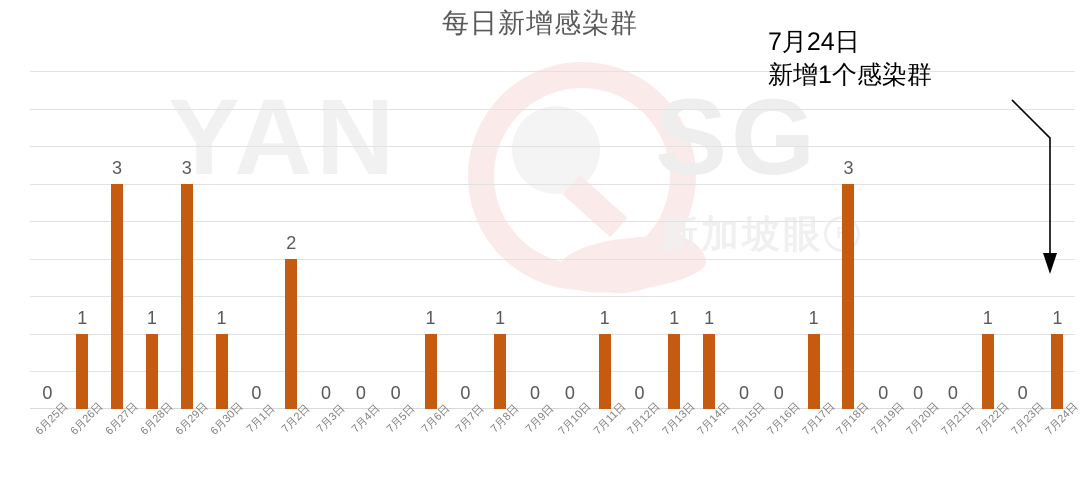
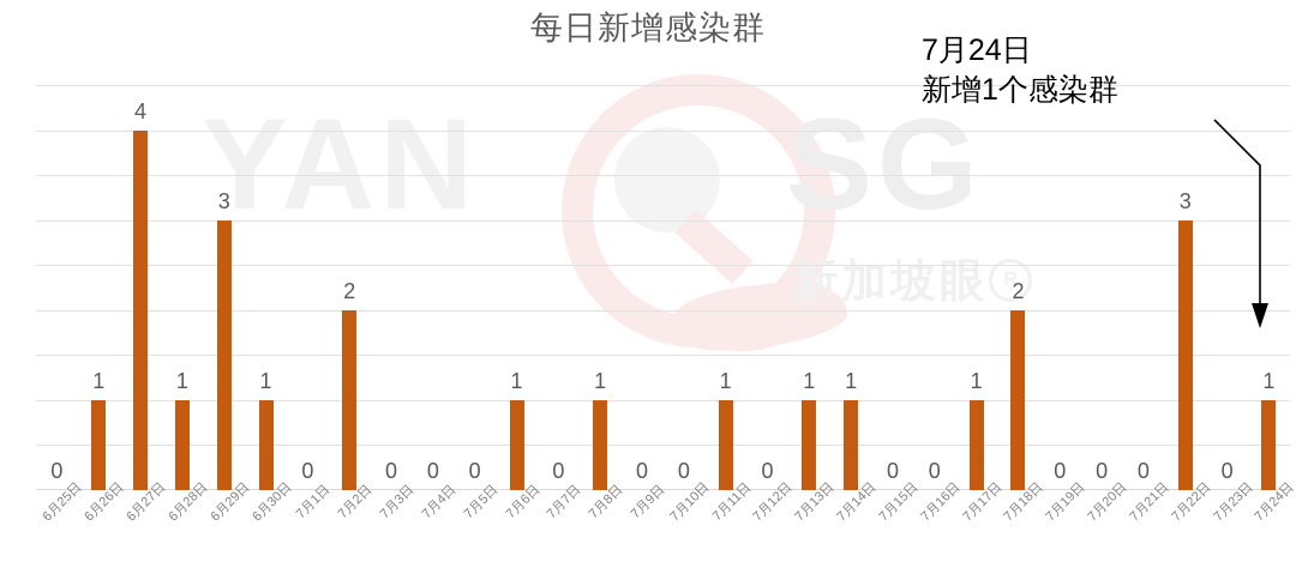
6月27日: 3 -> 4
7月18日: 3 -> 2
7月22日: 1 -> 3
